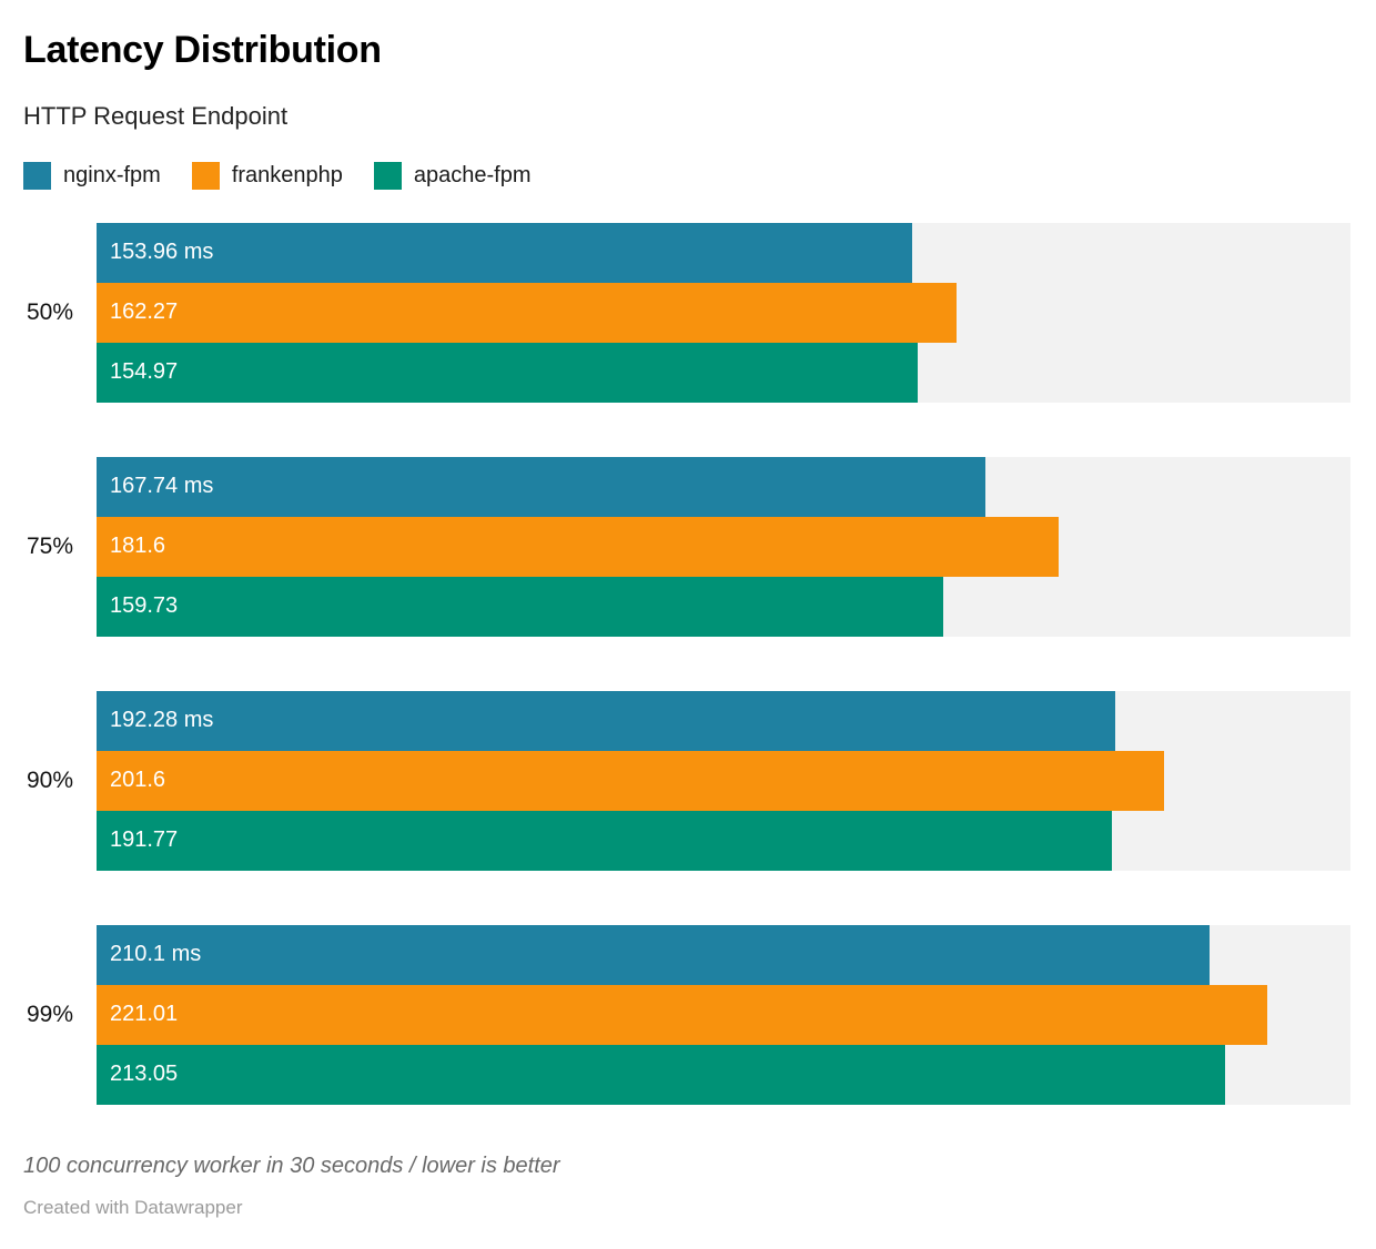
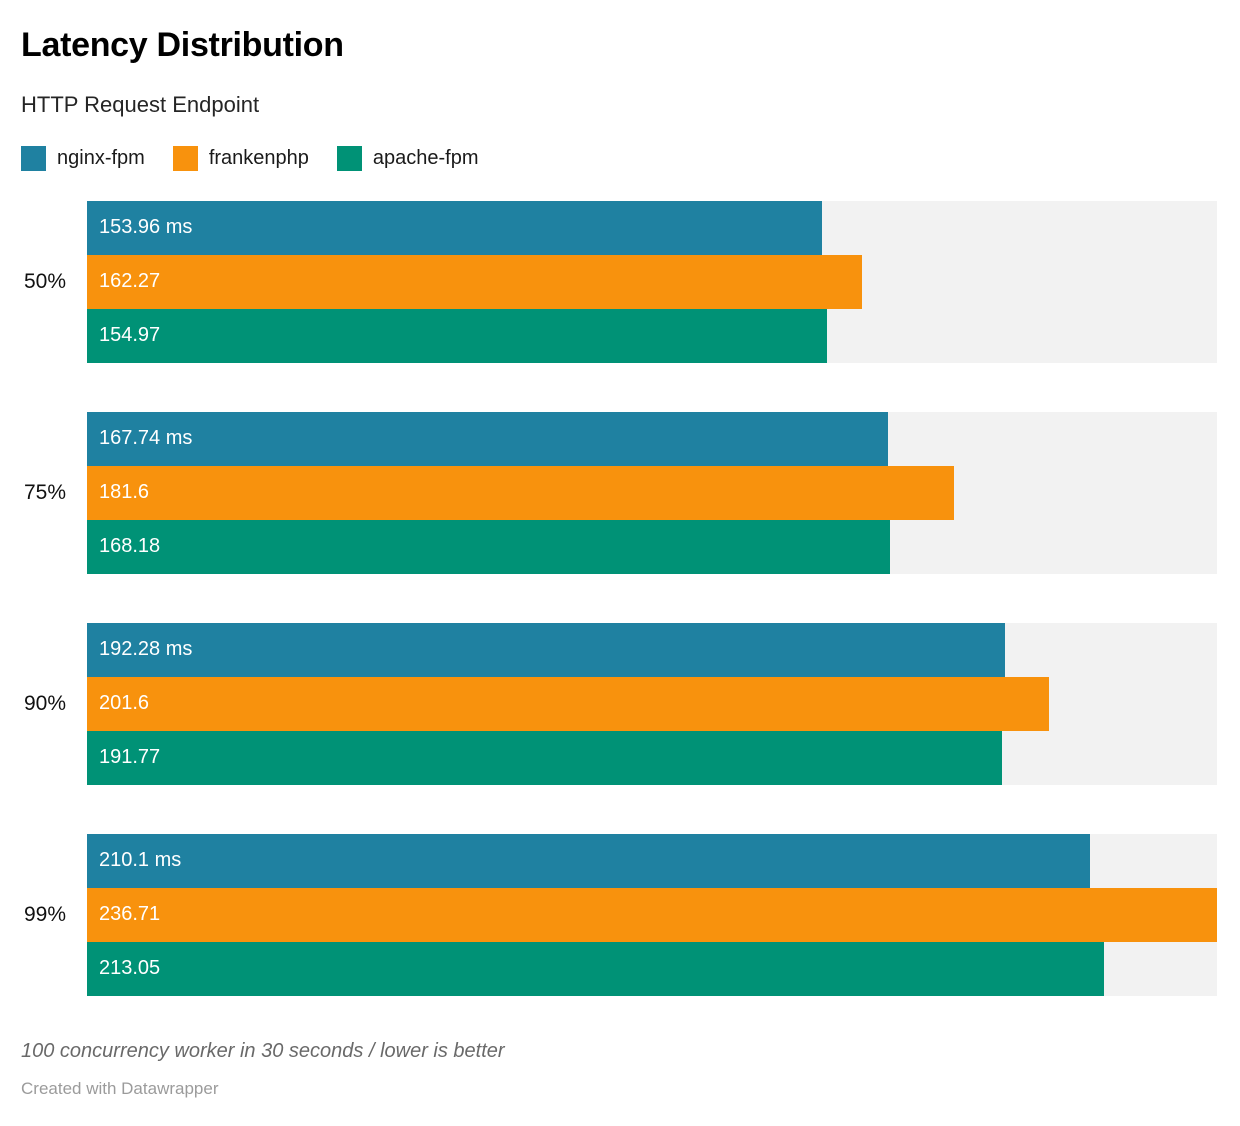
apache-fpm/75%: 159.73 -> 168.18
frankenphp/99%: 221.01 -> 236.71
